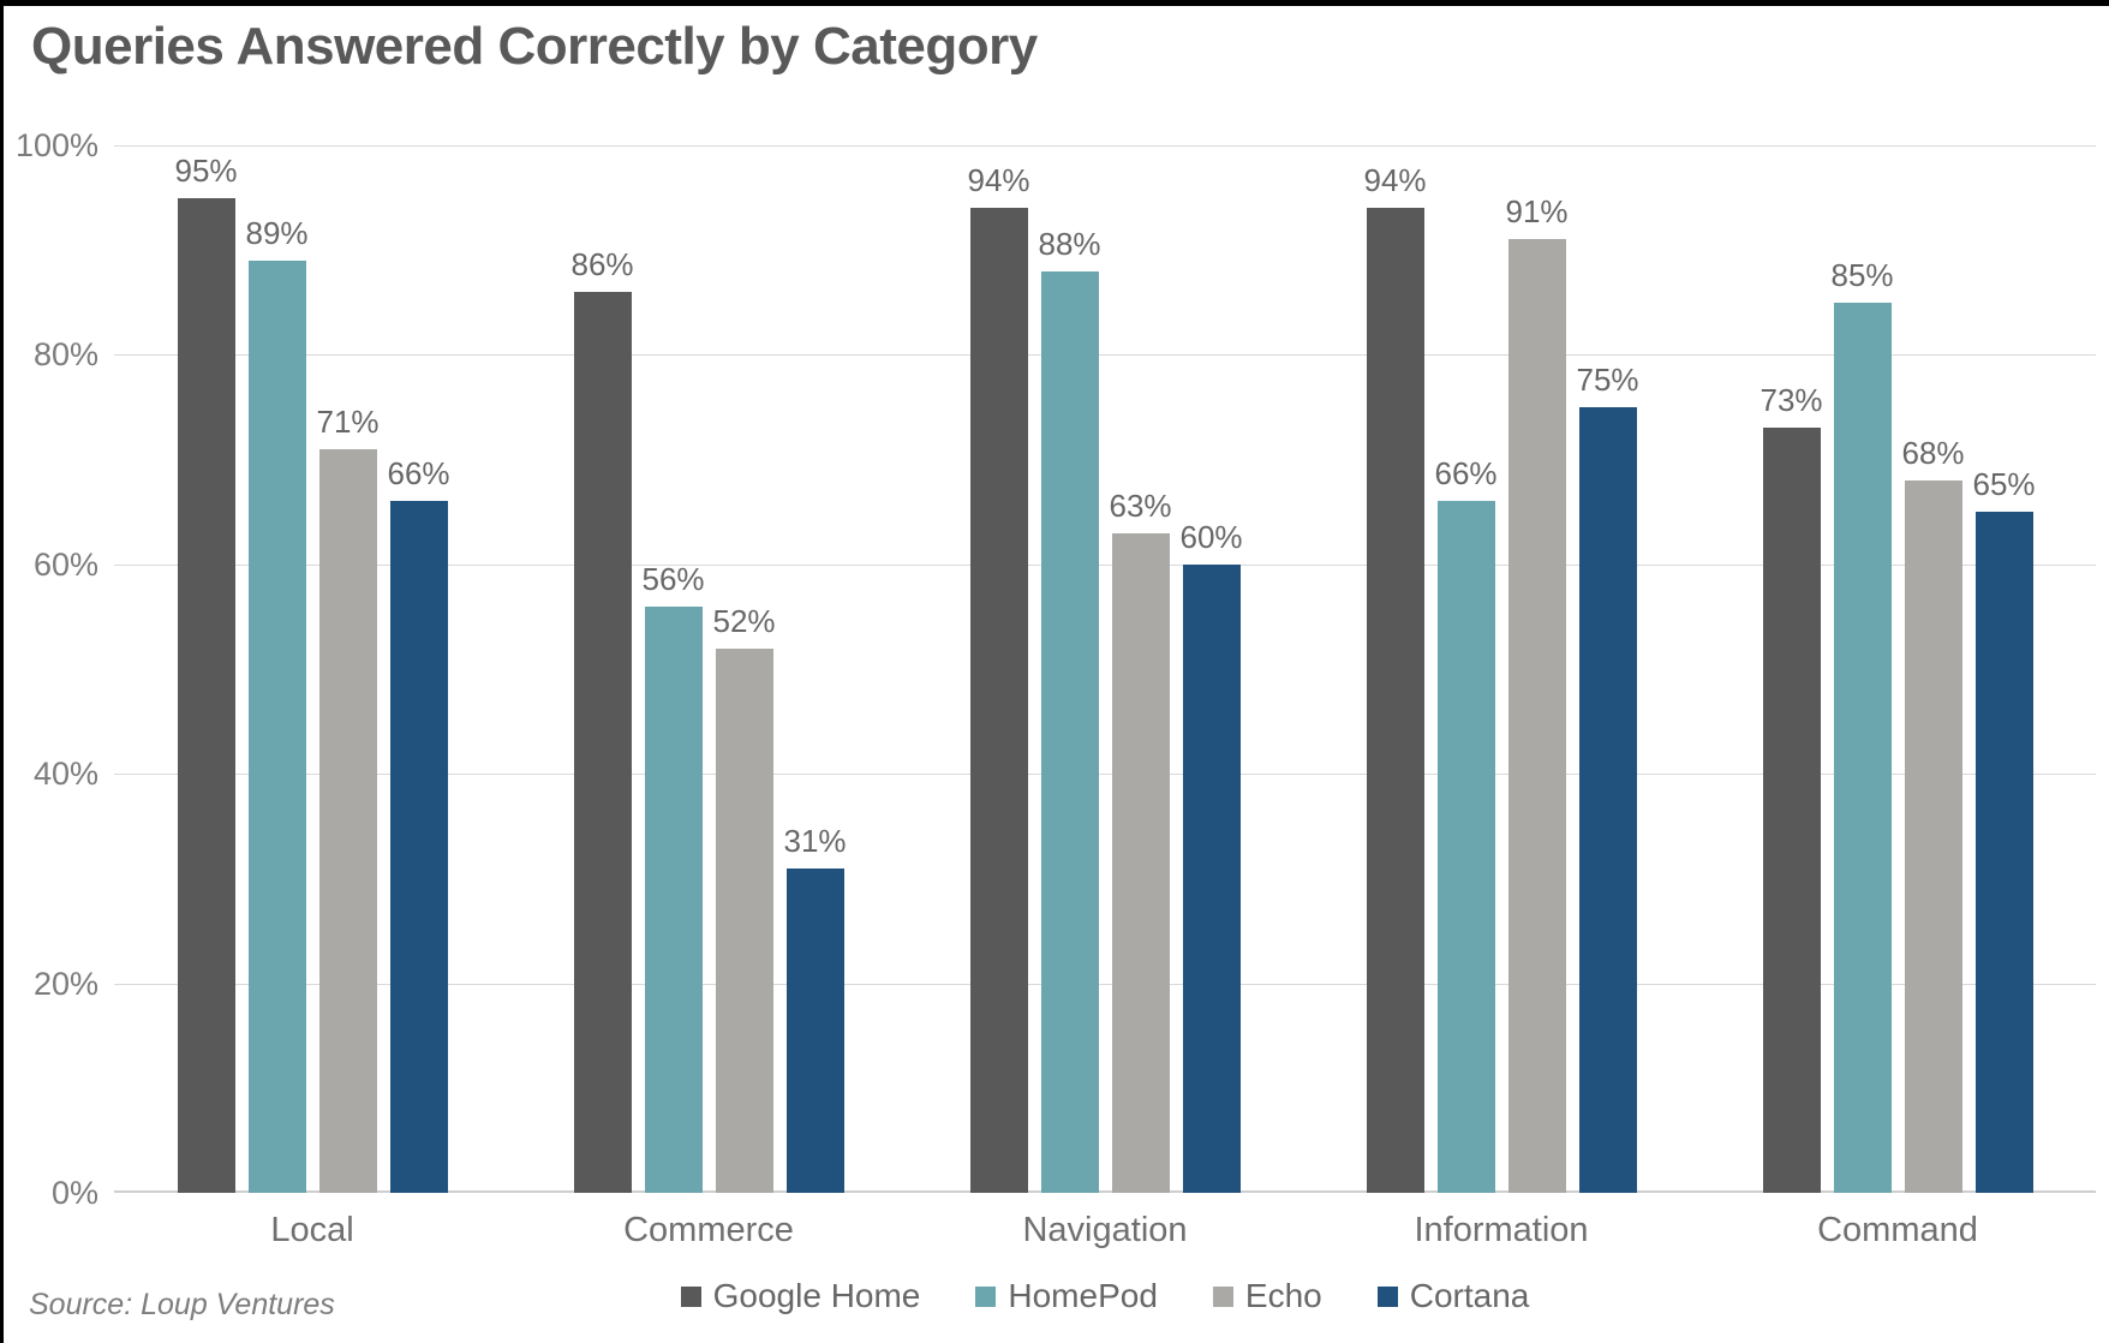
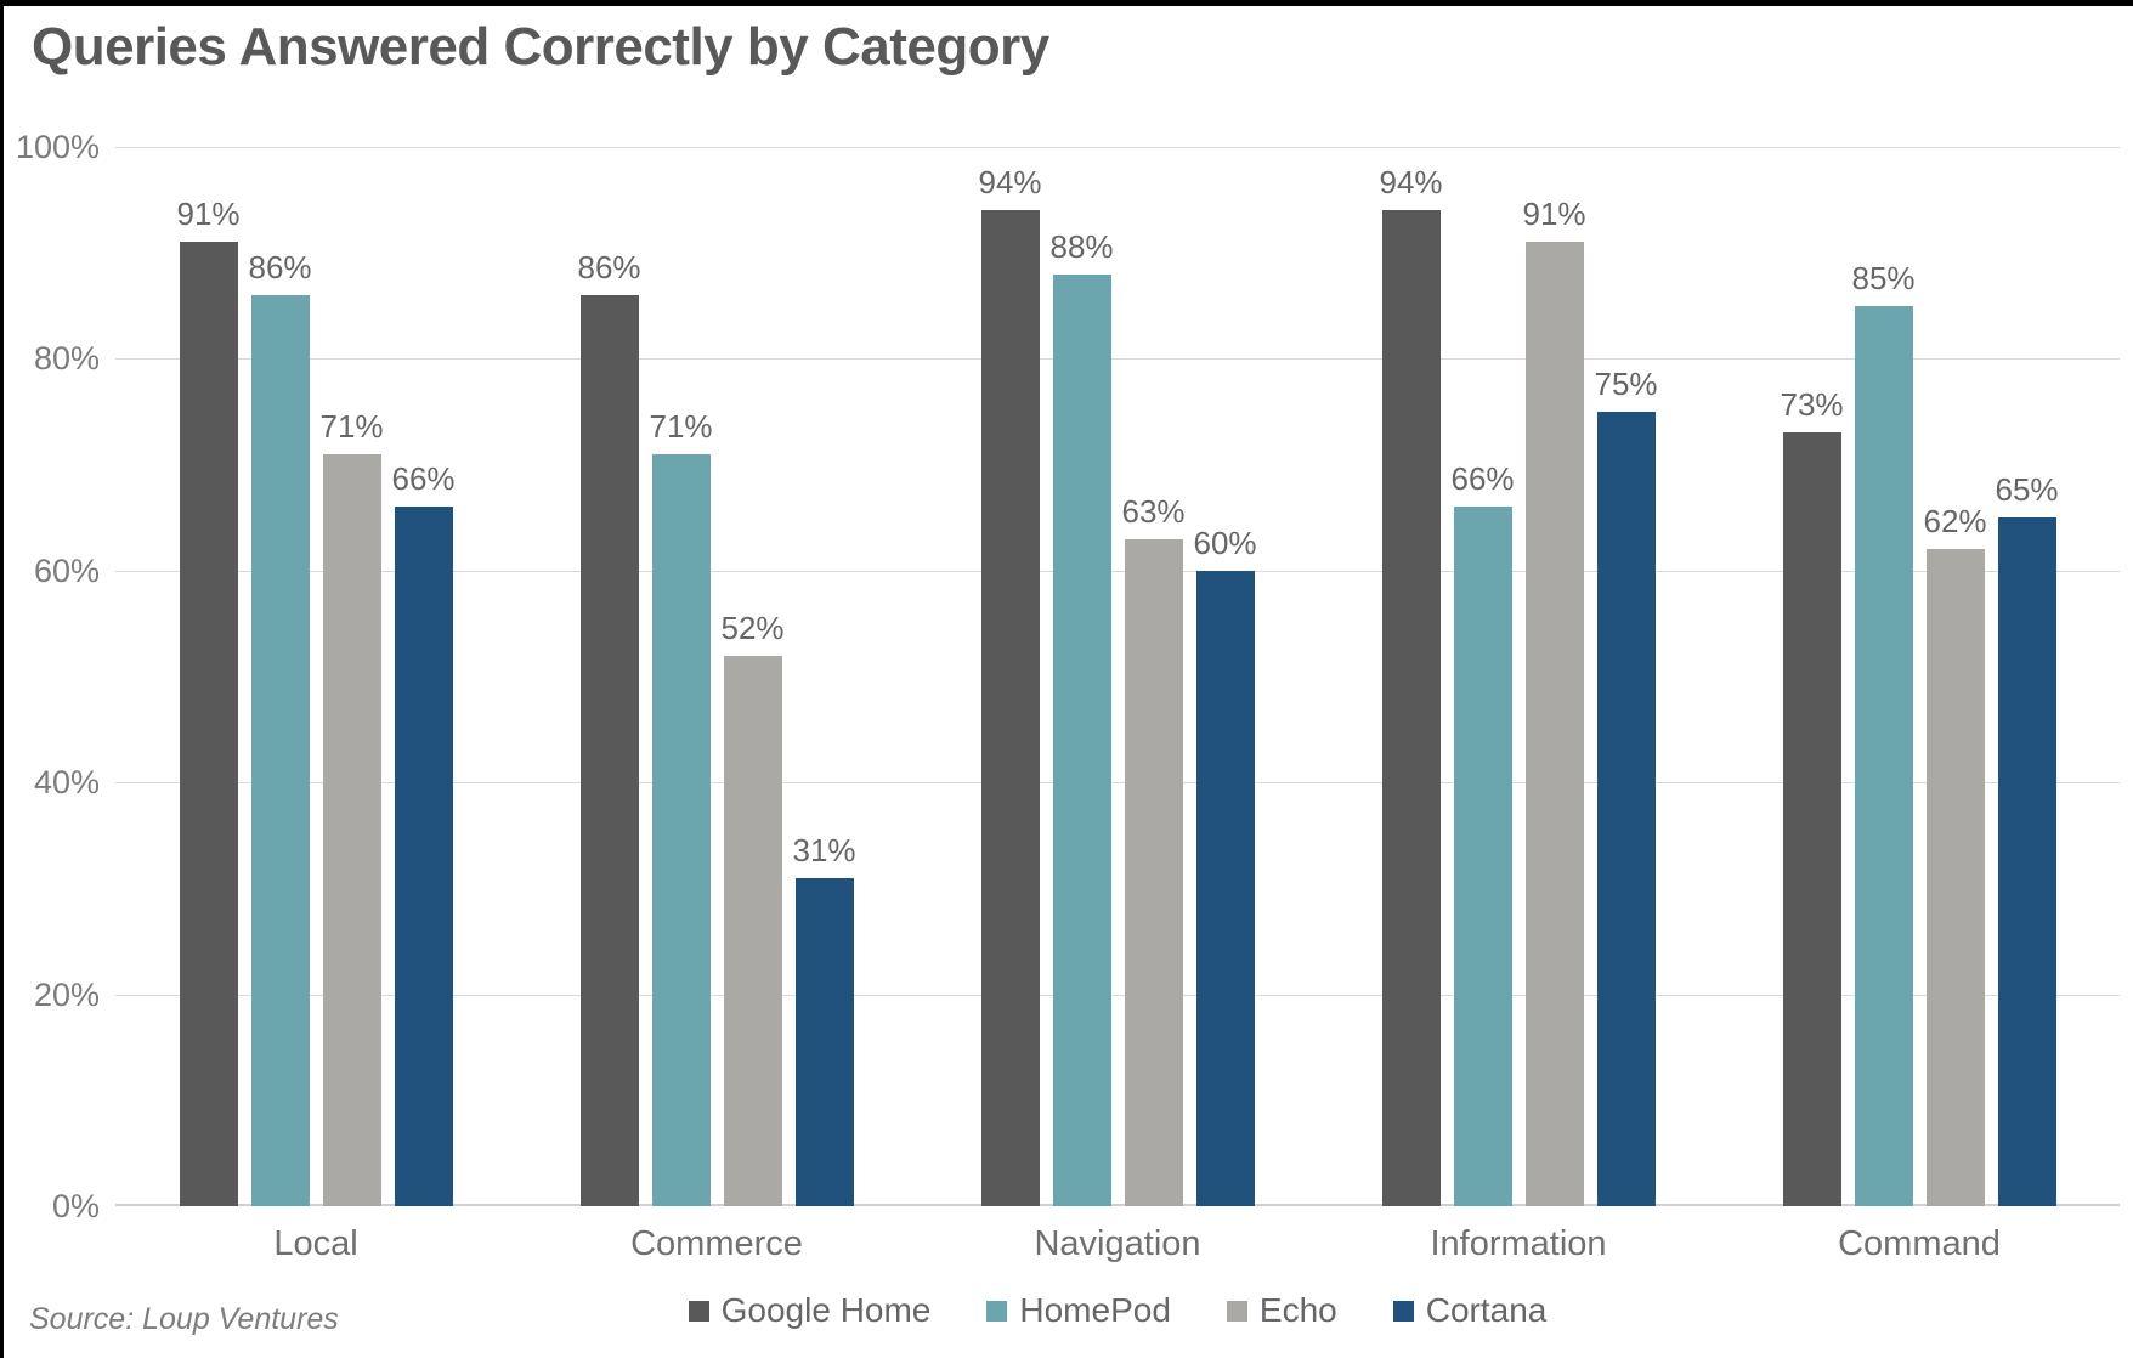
Google Home/Local: 95% -> 91%
HomePod/Local: 89% -> 86%
HomePod/Commerce: 56% -> 71%
Echo/Command: 68% -> 62%
